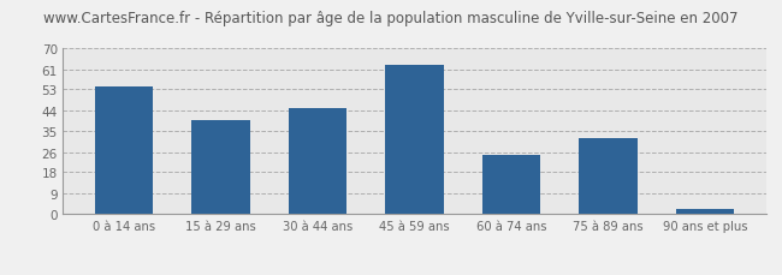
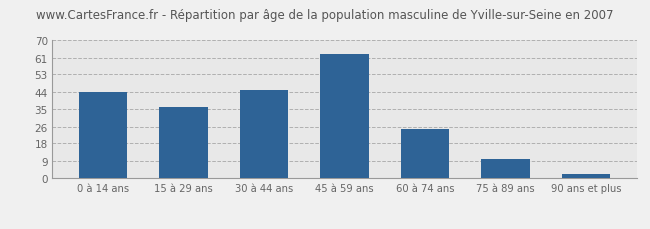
0 à 14 ans: 54 -> 44
15 à 29 ans: 40 -> 36
75 à 89 ans: 32 -> 10
